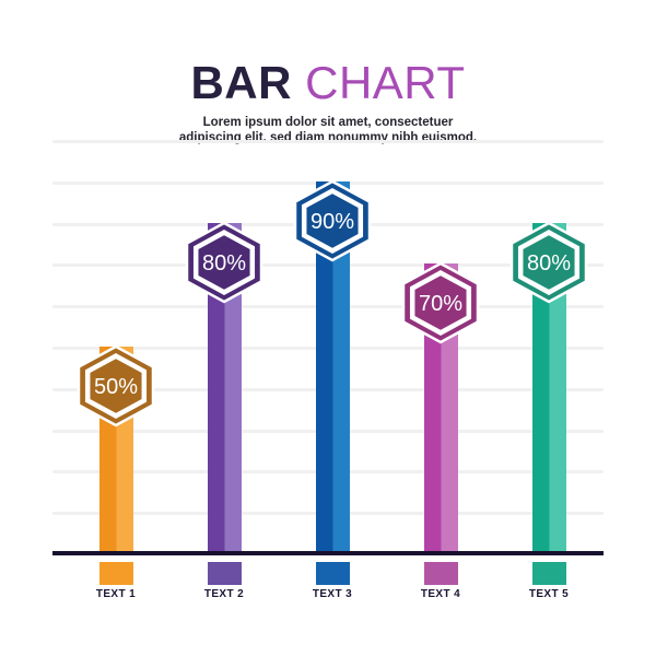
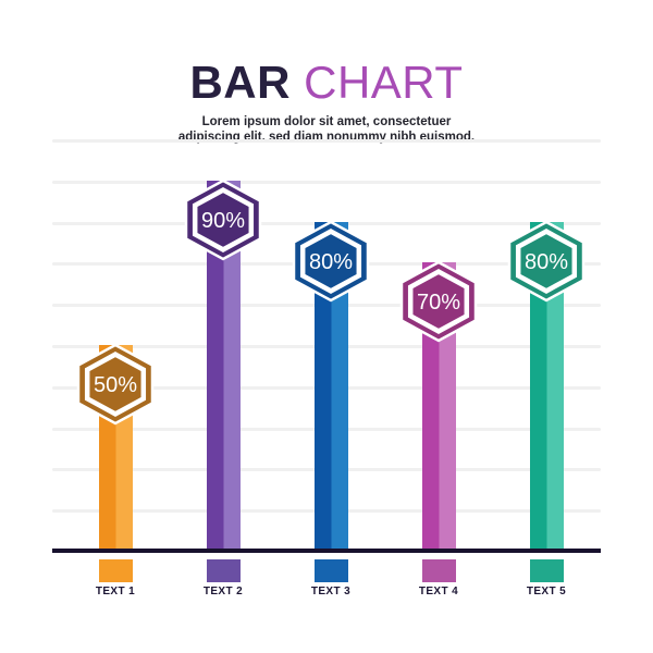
TEXT 2: 80% -> 90%
TEXT 3: 90% -> 80%
